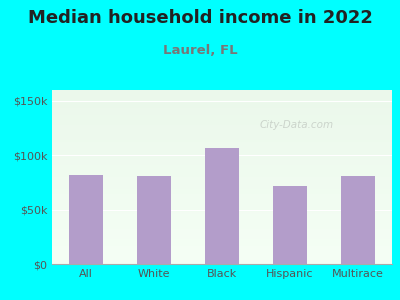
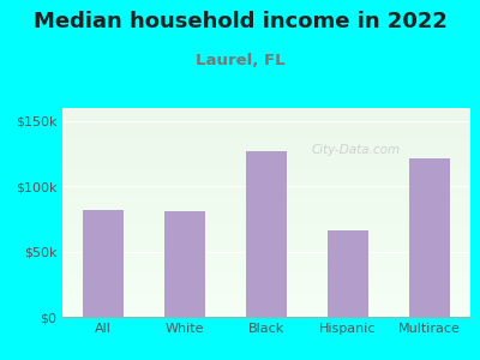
Black: $107k -> $127k
Hispanic: $72k -> $66k
Multirace: $81k -> $121k
